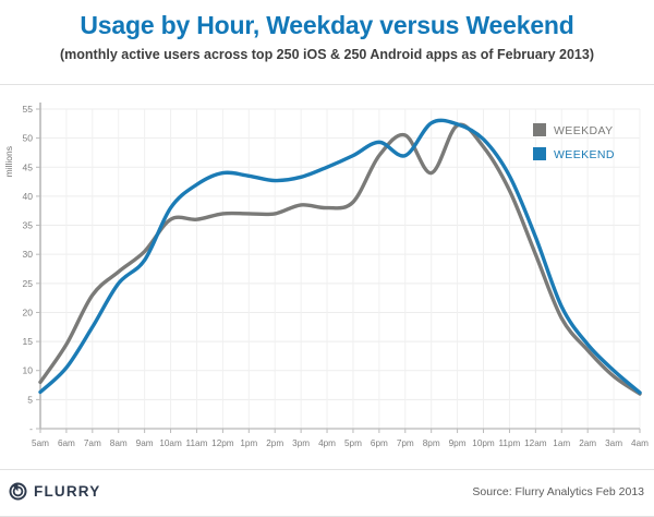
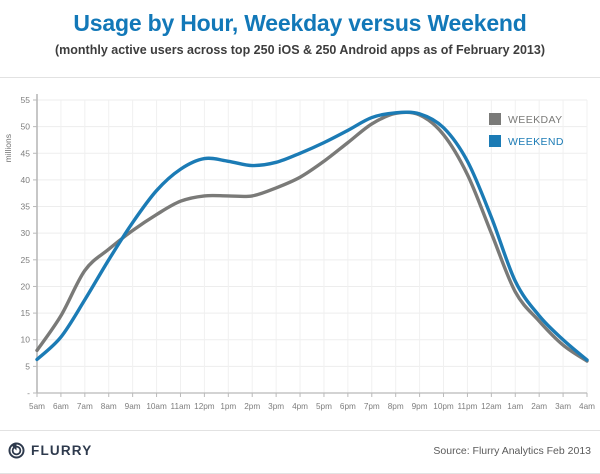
WEEKEND/9am: 29 -> 32
WEEKDAY/10am: 36 -> 34
WEEKDAY/4pm: 38 -> 40
WEEKDAY/5pm: 39 -> 44
WEEKEND/7pm: 47 -> 52
WEEKDAY/8pm: 44 -> 52
